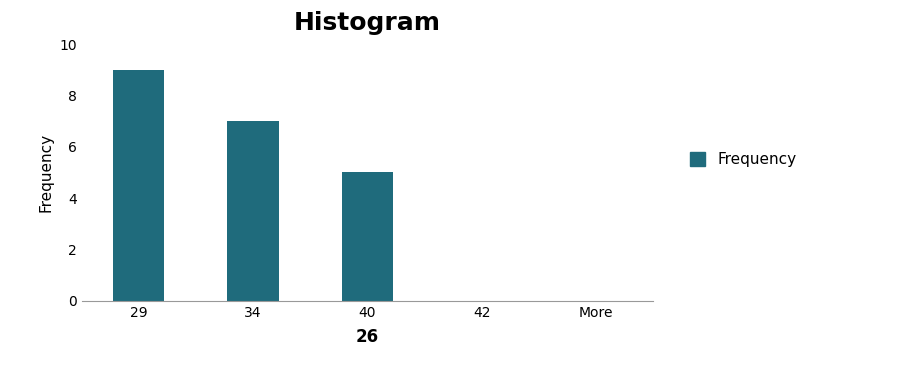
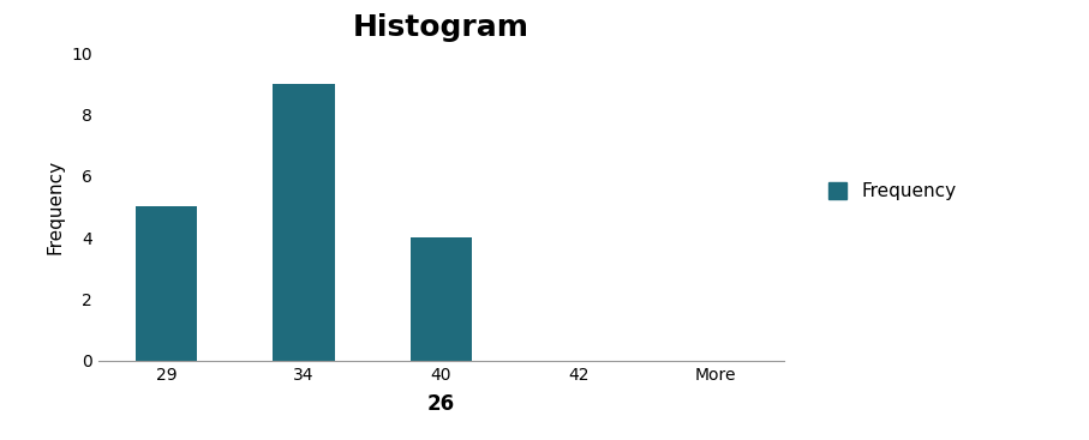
29: 9 -> 5
34: 7 -> 9
40: 5 -> 4
